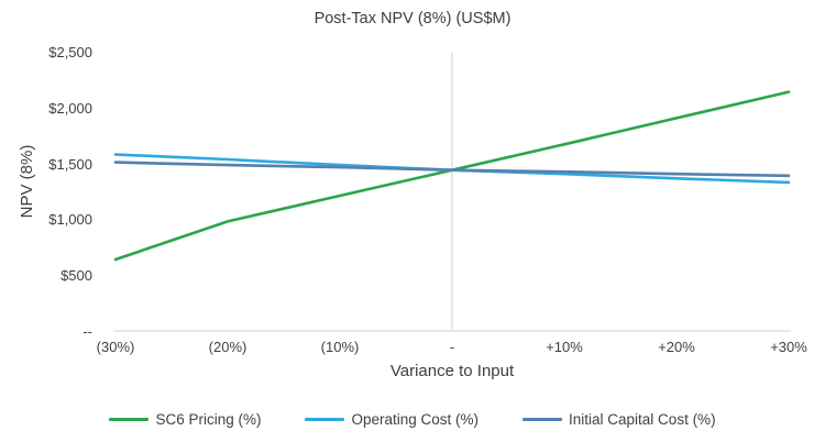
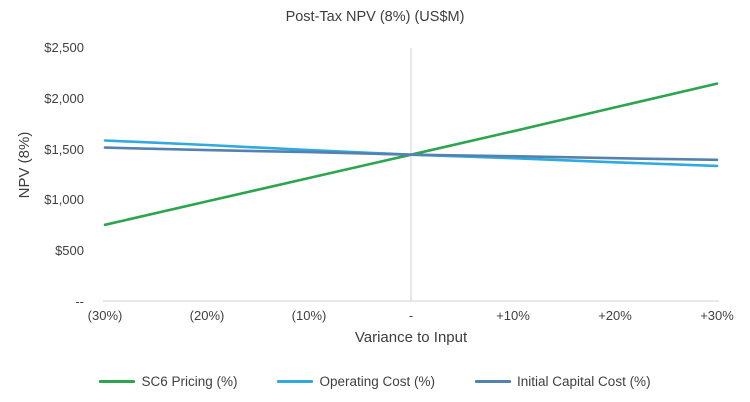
SC6 Pricing (%)/(30%): $650 -> $760
